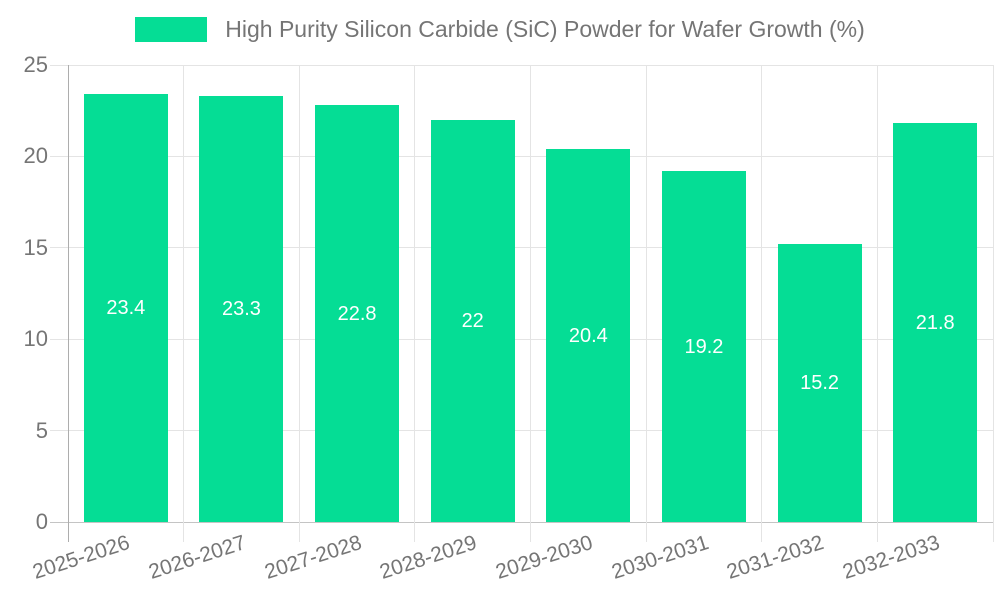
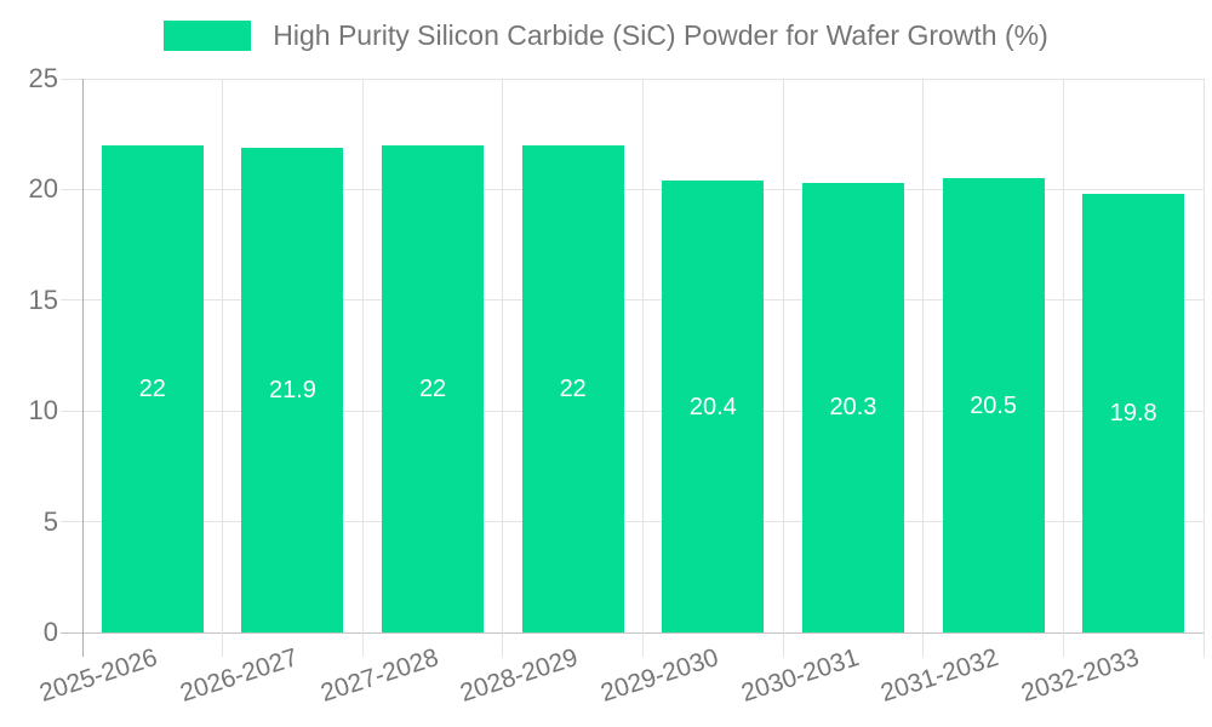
2025-2026: 23.4 -> 22
2026-2027: 23.3 -> 21.9
2027-2028: 22.8 -> 22
2030-2031: 19.2 -> 20.3
2031-2032: 15.2 -> 20.5
2032-2033: 21.8 -> 19.8
